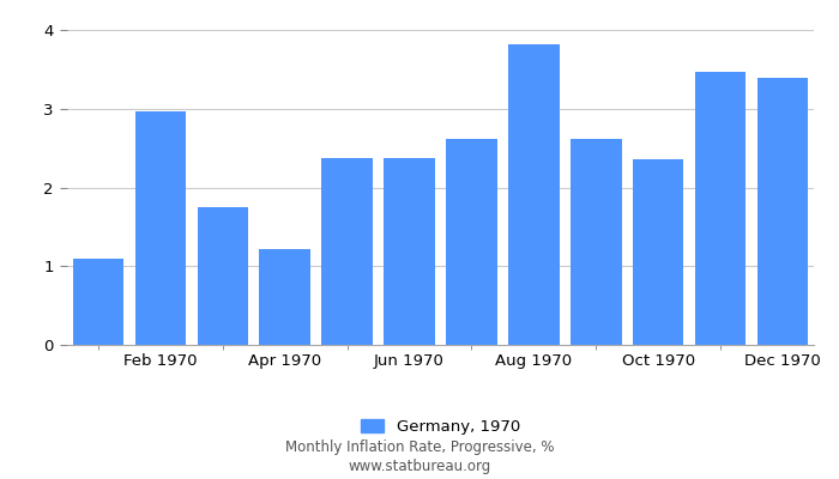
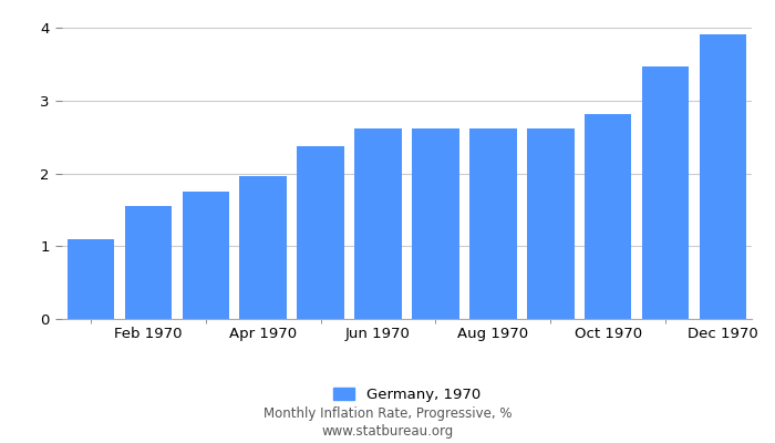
Feb 1970: 2.96 -> 1.55
Apr 1970: 1.22 -> 1.97
Jun 1970: 2.38 -> 2.62
Aug 1970: 3.82 -> 2.62
Oct 1970: 2.36 -> 2.81
Dec 1970: 3.40 -> 3.91
